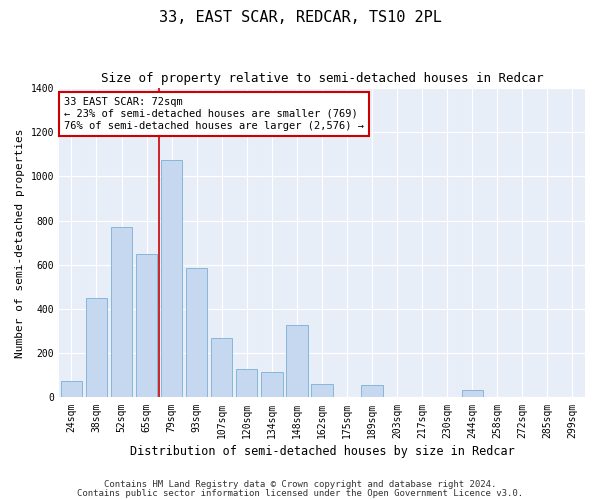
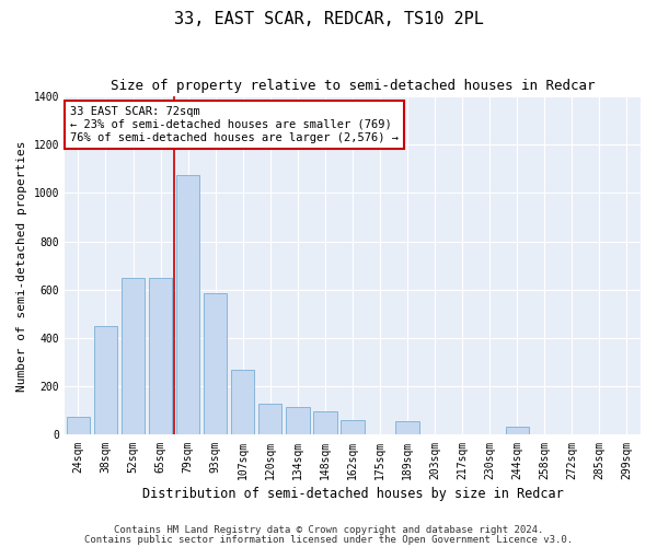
52sqm: 770 -> 650
148sqm: 330 -> 95
